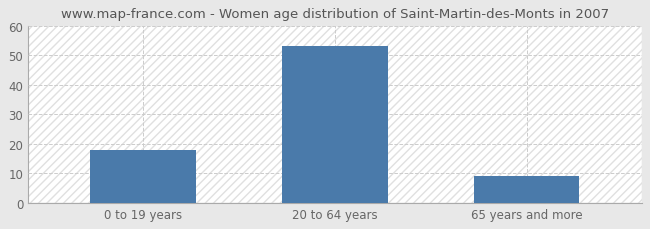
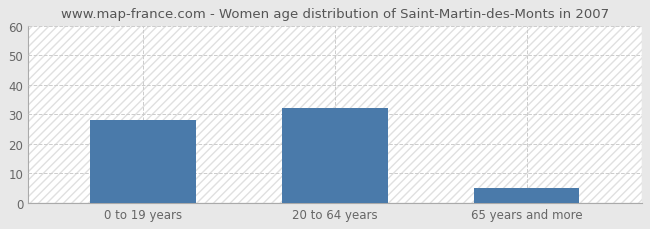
0 to 19 years: 18 -> 28
20 to 64 years: 53 -> 32
65 years and more: 9 -> 5
